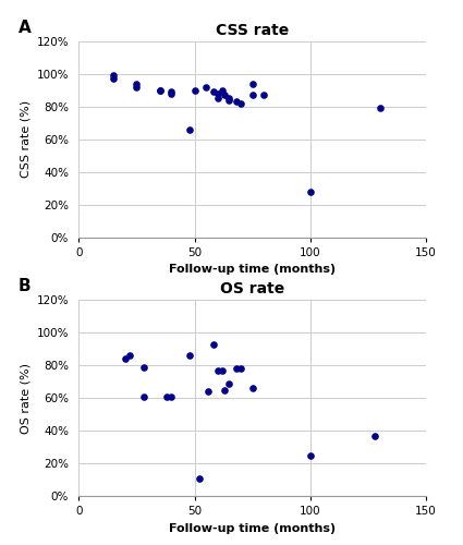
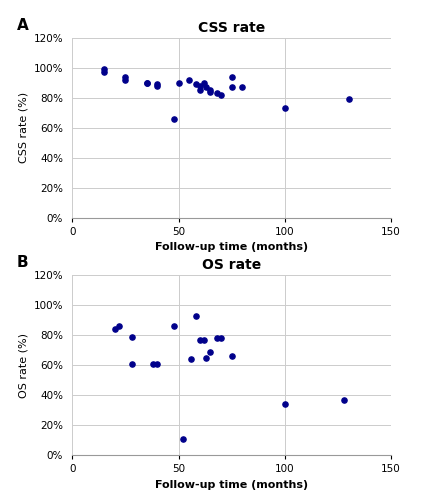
CSS rate/100: 28% -> 73%
OS rate/100: 25% -> 34%
